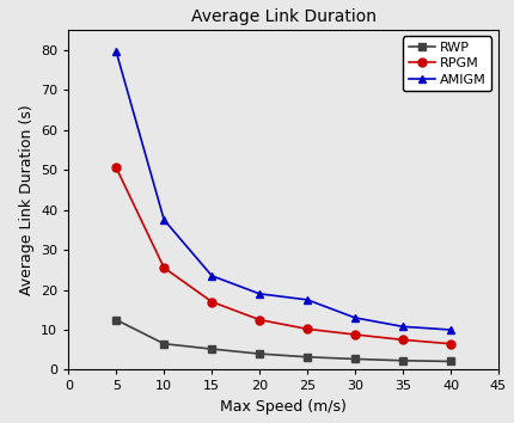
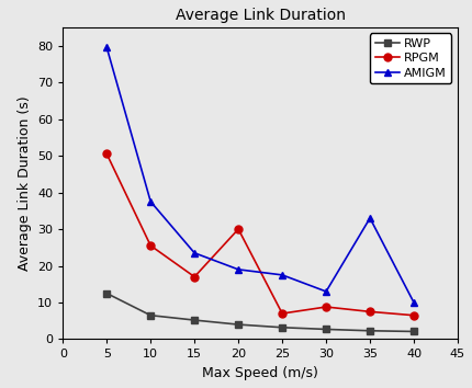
RPGM/20: 12.5 -> 30.0
RPGM/25: 10.2 -> 7.0
AMIGM/35: 10.8 -> 33.0
